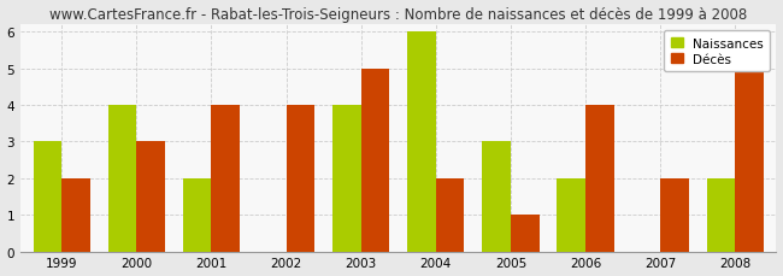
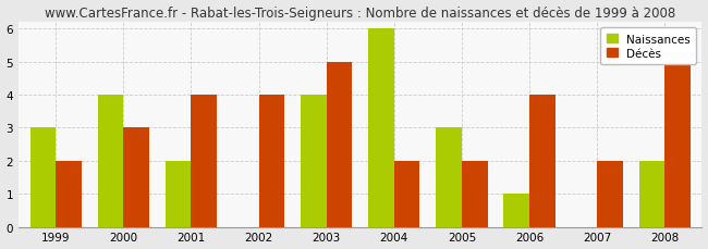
Décès/2005: 1 -> 2
Naissances/2006: 2 -> 1
